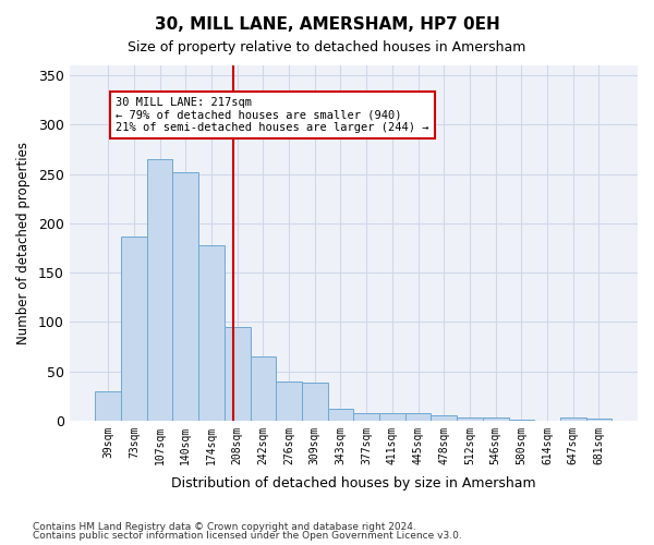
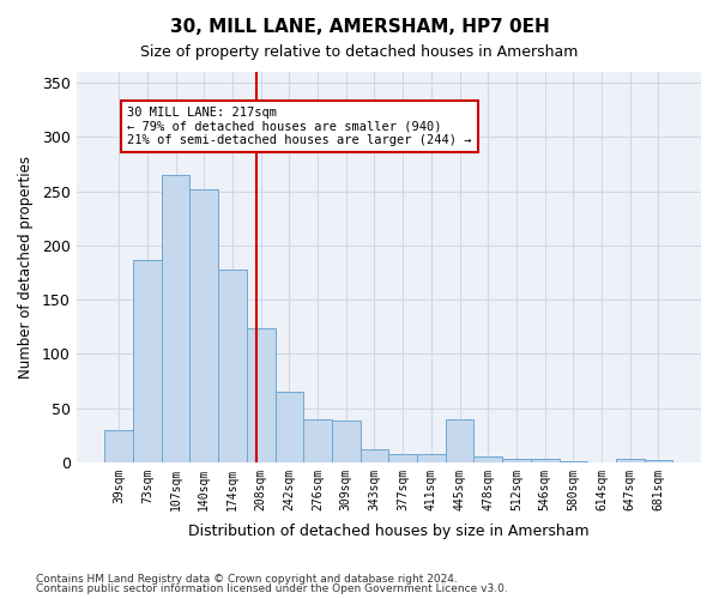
208sqm: 95 -> 124
445sqm: 7 -> 40
